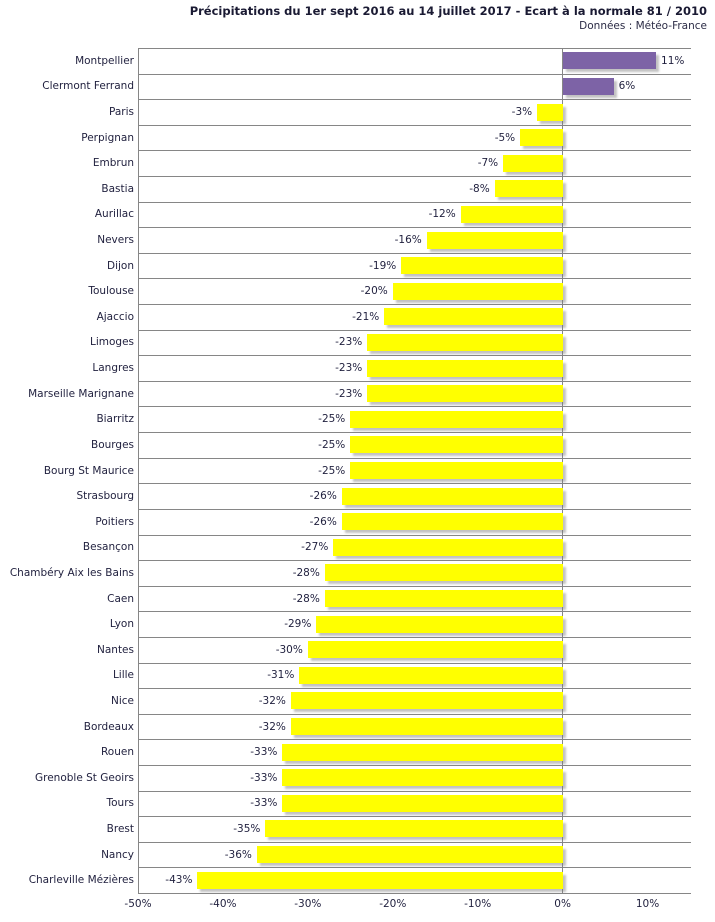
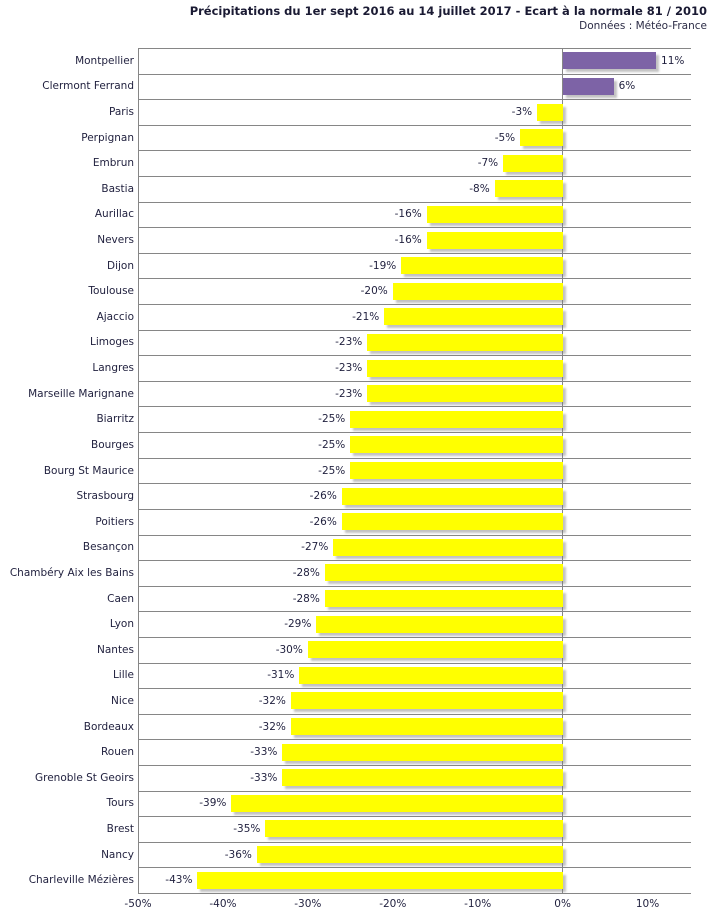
Aurillac: -12% -> -16%
Tours: -33% -> -39%
